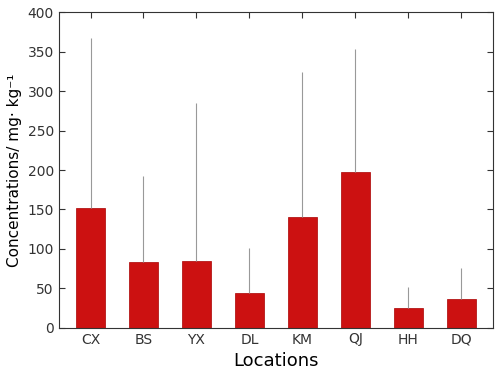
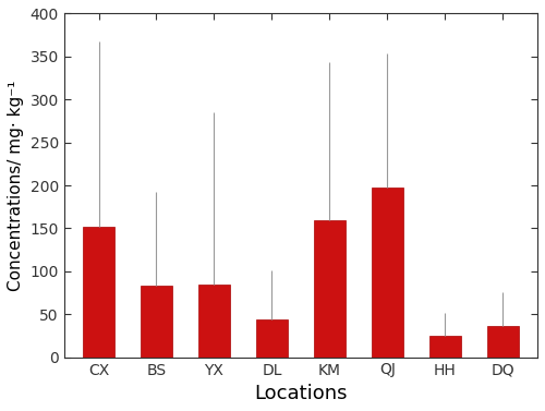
KM: 140 -> 159
